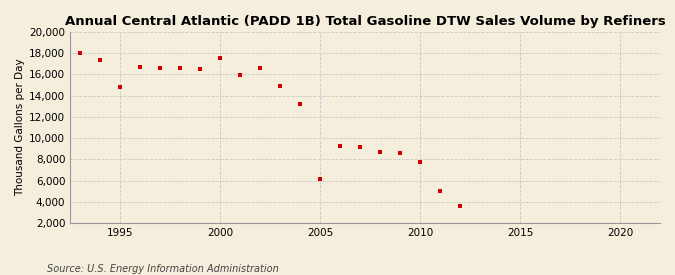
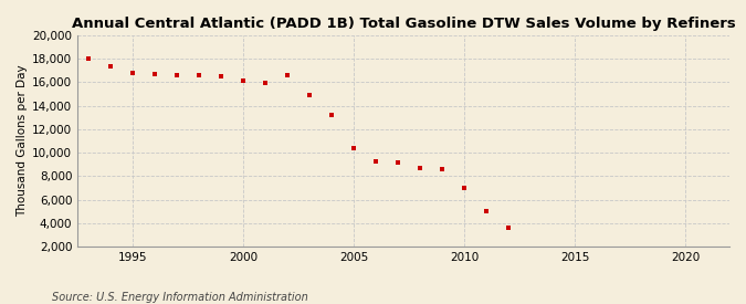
1995: 14,800 -> 16,800
2000: 17,500 -> 16,100
2005: 6,200 -> 10,400
2010: 7,800 -> 7,000
